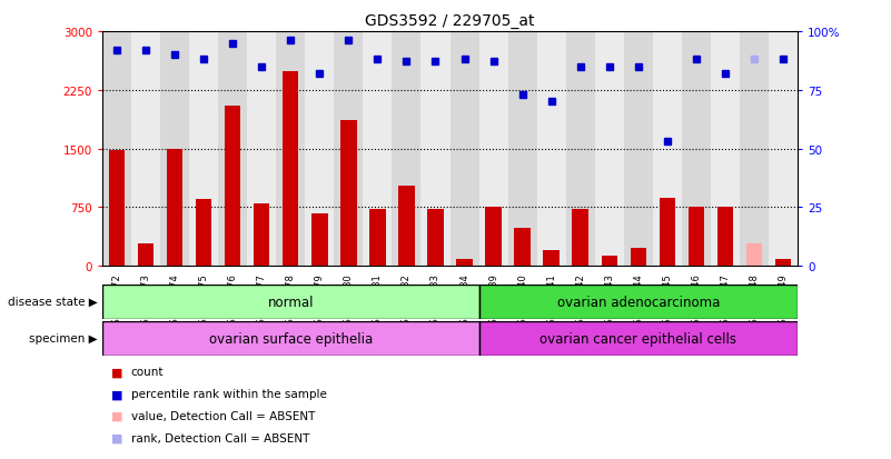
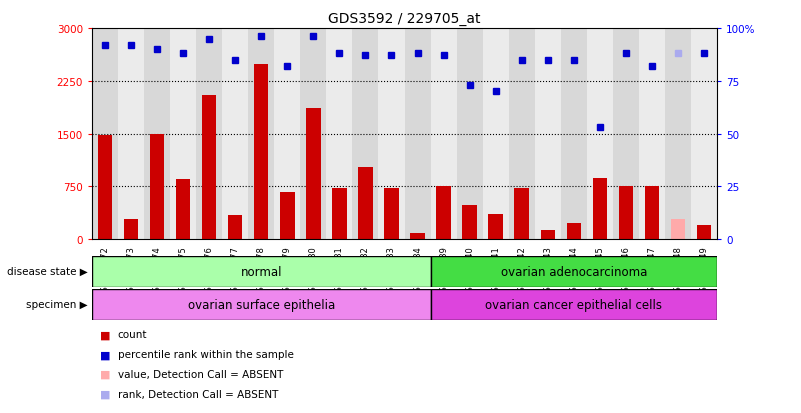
GSM359977: 800 -> 340
GSM360041: 200 -> 360
GSM360049: 80 -> 200
